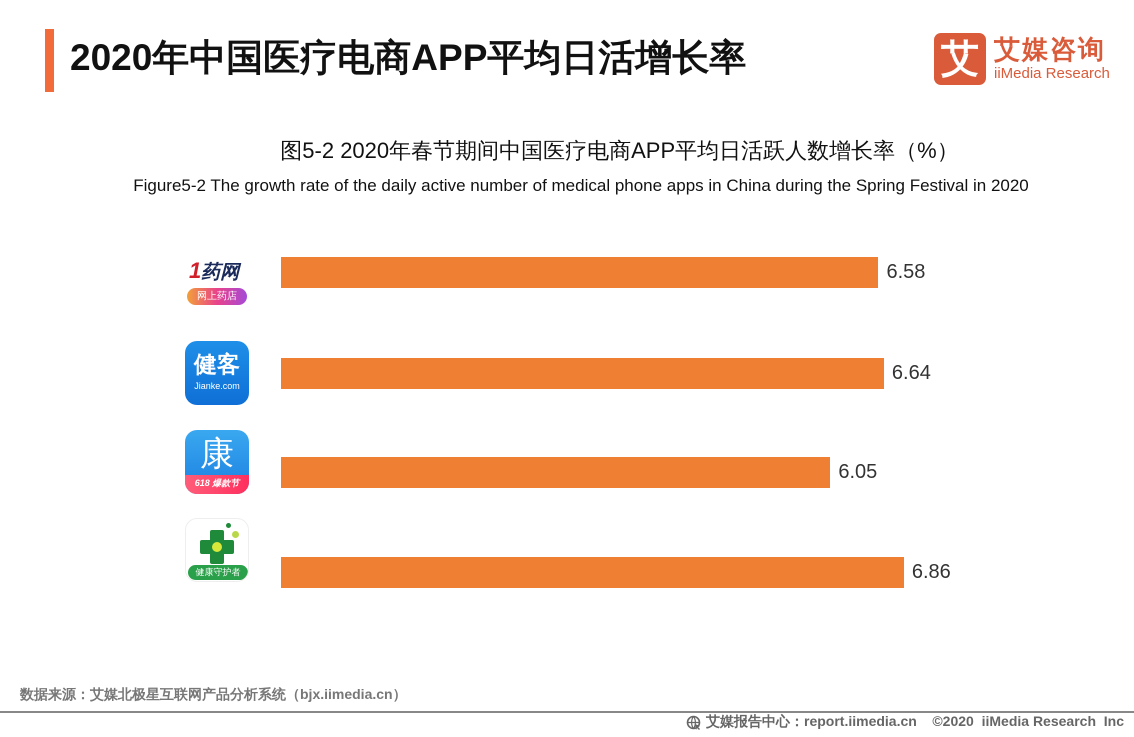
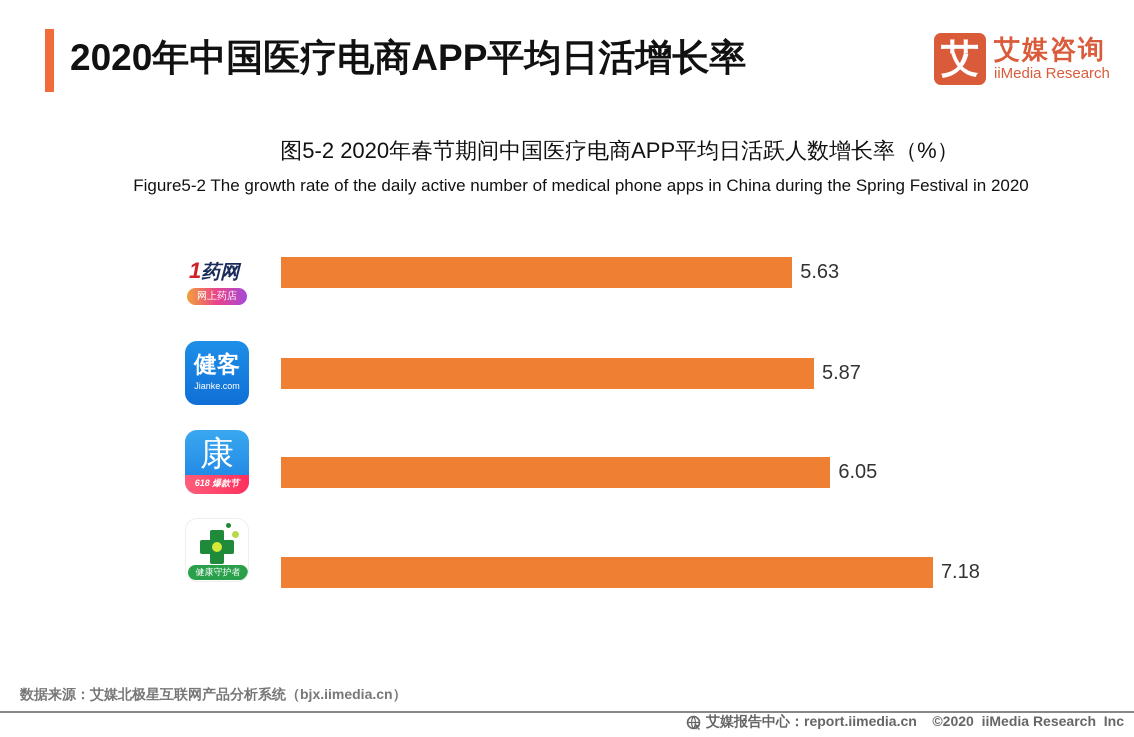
1药网: 6.58 -> 5.63
健客: 6.64 -> 5.87
健康守护者: 6.86 -> 7.18
